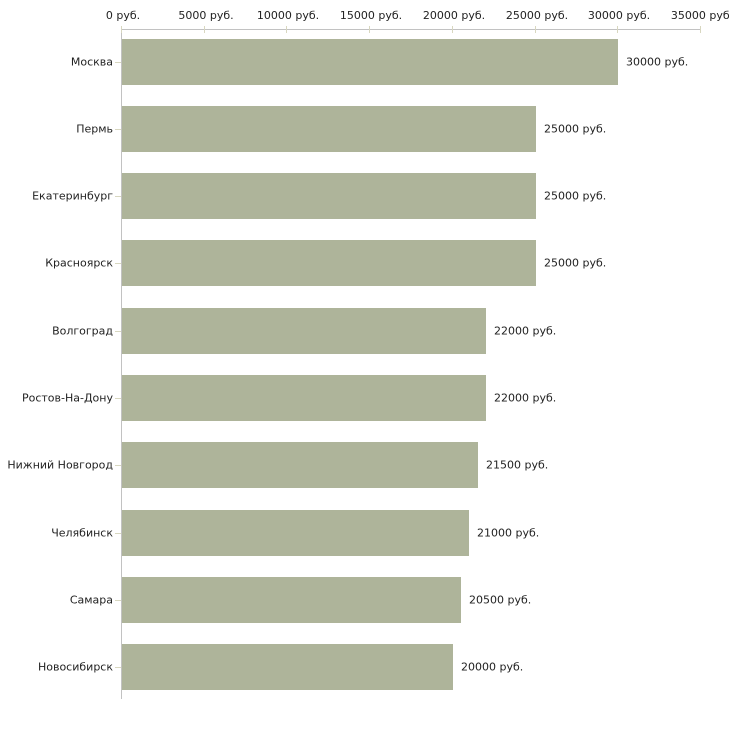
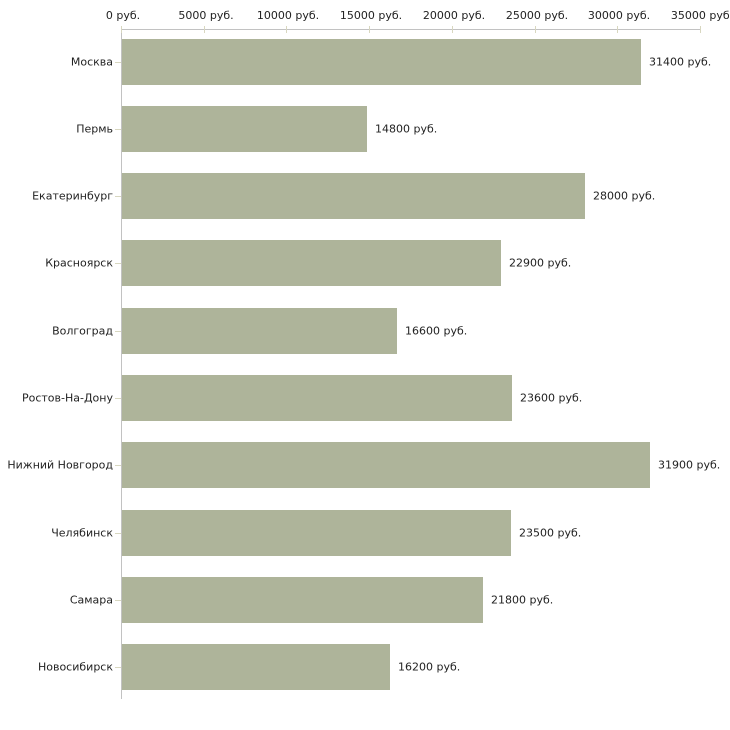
Москва: 30000 -> 31400
Пермь: 25000 -> 14800
Екатеринбург: 25000 -> 28000
Красноярск: 25000 -> 22900
Волгоград: 22000 -> 16600
Ростов-На-Дону: 22000 -> 23600
Нижний Новгород: 21500 -> 31900
Челябинск: 21000 -> 23500
Самара: 20500 -> 21800
Новосибирск: 20000 -> 16200
